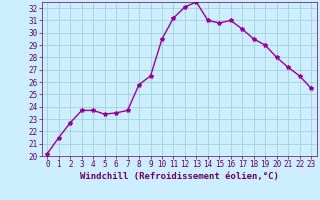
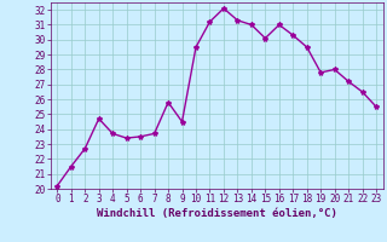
3: 23.7 -> 24.7
9: 26.5 -> 24.5
13: 32.5 -> 31.3
15: 30.8 -> 30.1
19: 29.0 -> 27.8
